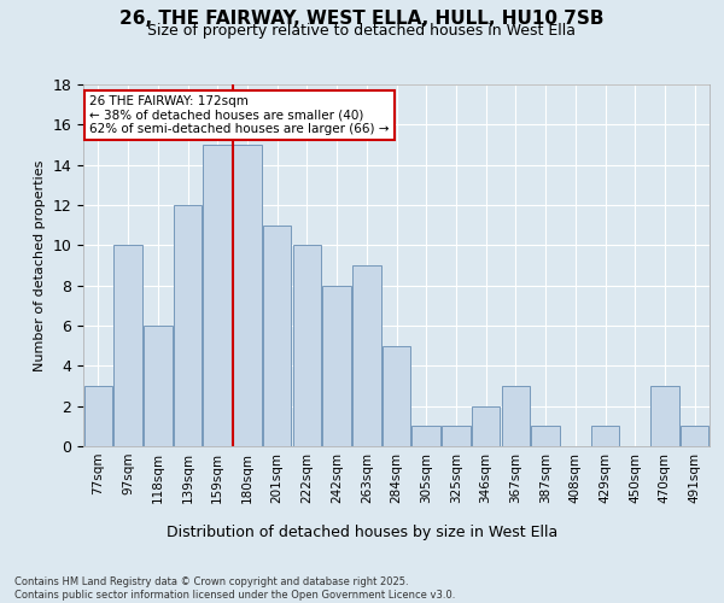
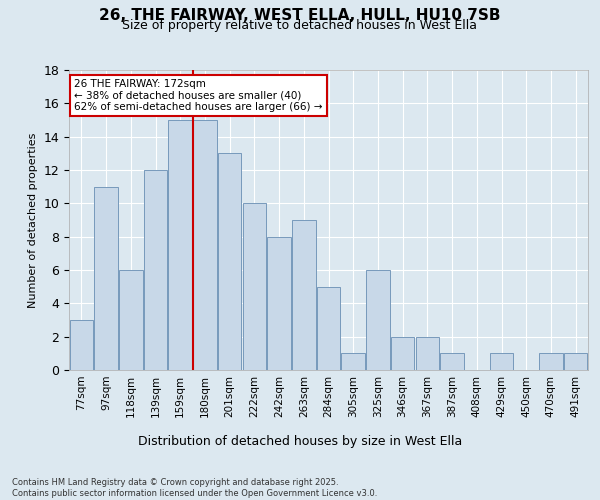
97sqm: 10 -> 11
201sqm: 11 -> 13
325sqm: 1 -> 6
367sqm: 3 -> 2
470sqm: 3 -> 1
